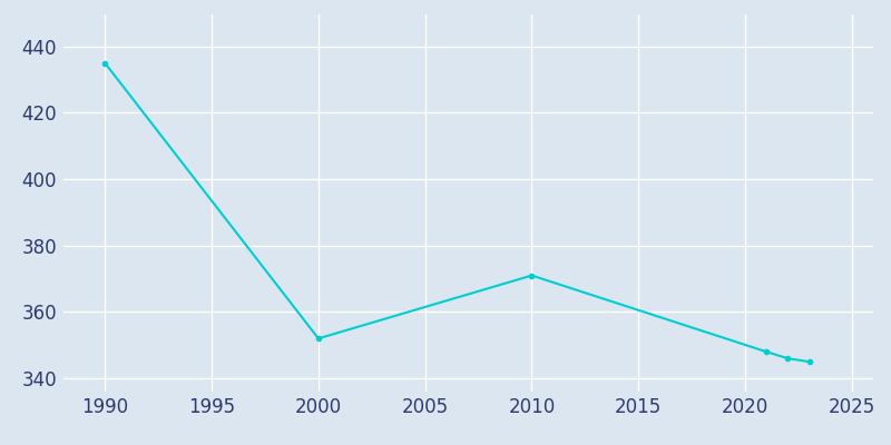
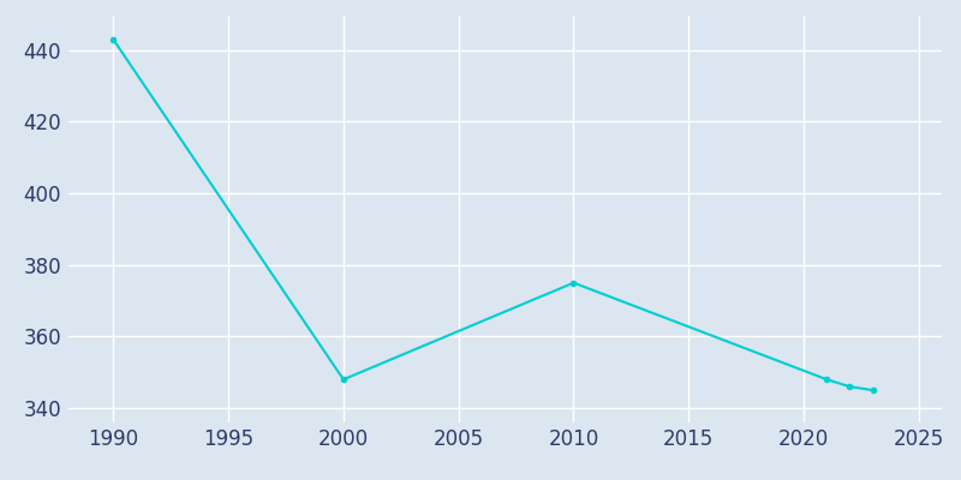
1990: 435 -> 443
2000: 352 -> 348
2010: 371 -> 375
